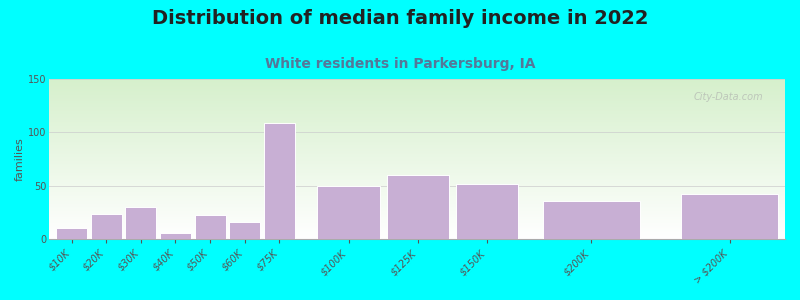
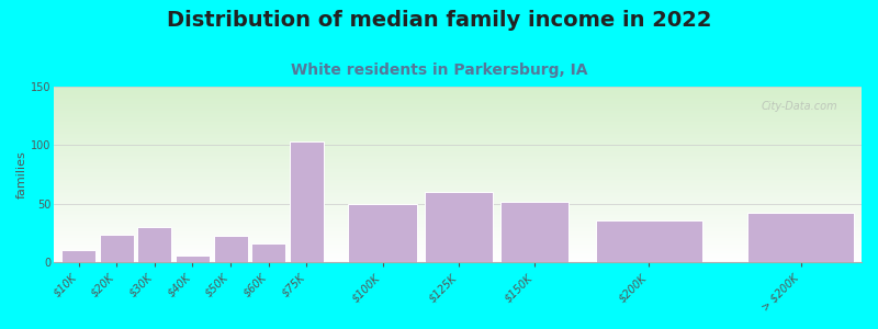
$75K: 109 -> 103
